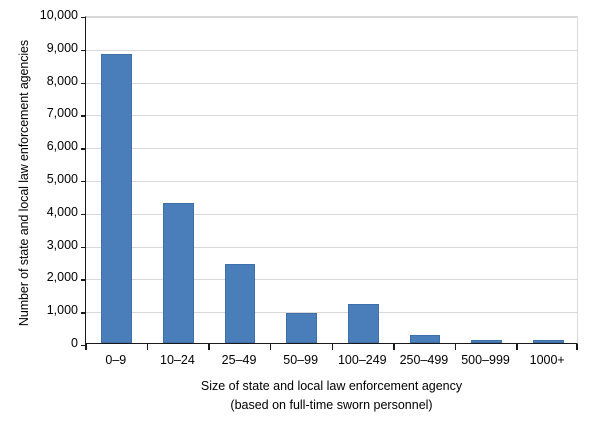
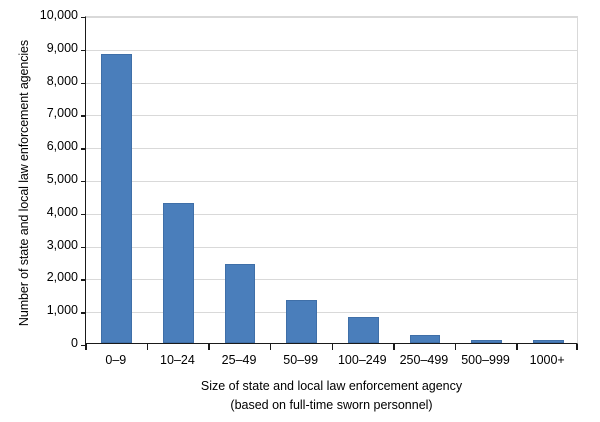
50–99: 900 -> 1300
100–249: 1200 -> 800
